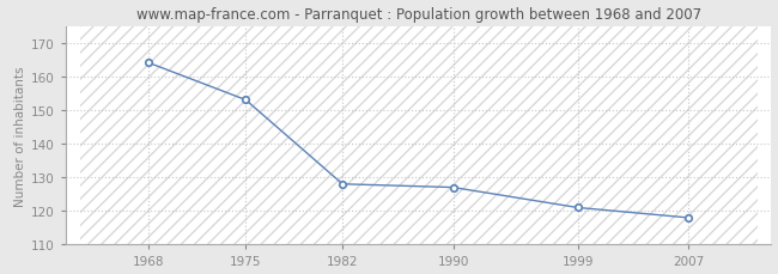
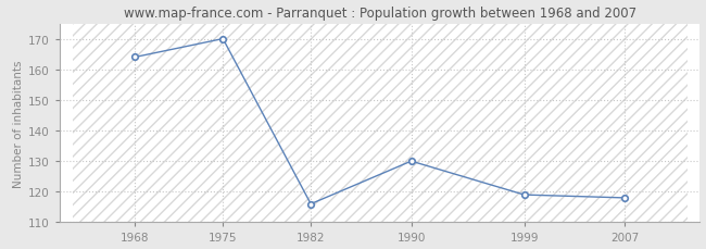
1975: 153 -> 170
1982: 128 -> 116
1990: 127 -> 130
1999: 121 -> 119
